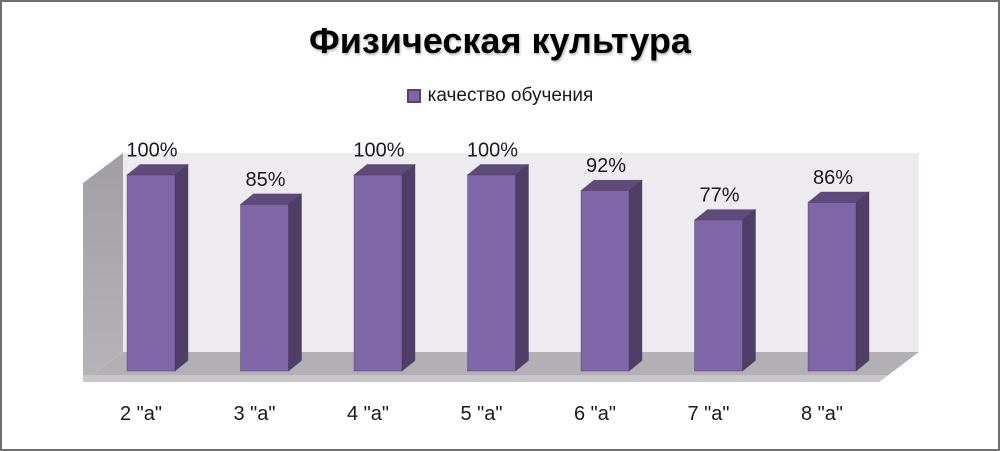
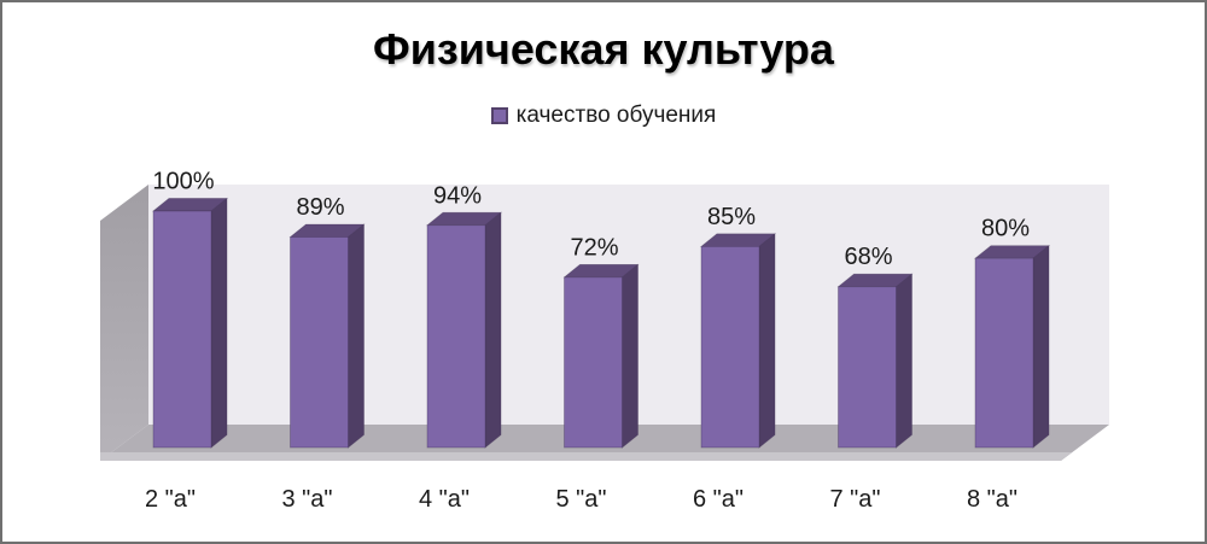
3 "а": 85% -> 89%
4 "а": 100% -> 94%
5 "а": 100% -> 72%
6 "а": 92% -> 85%
7 "а": 77% -> 68%
8 "а": 86% -> 80%
